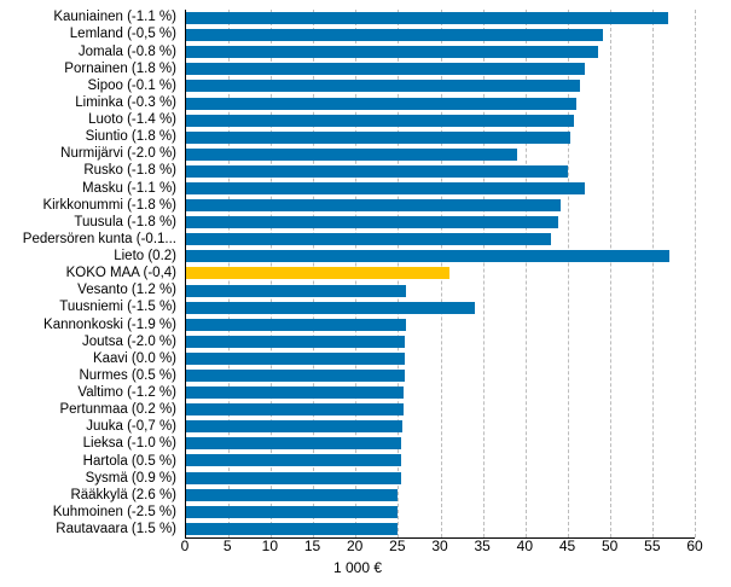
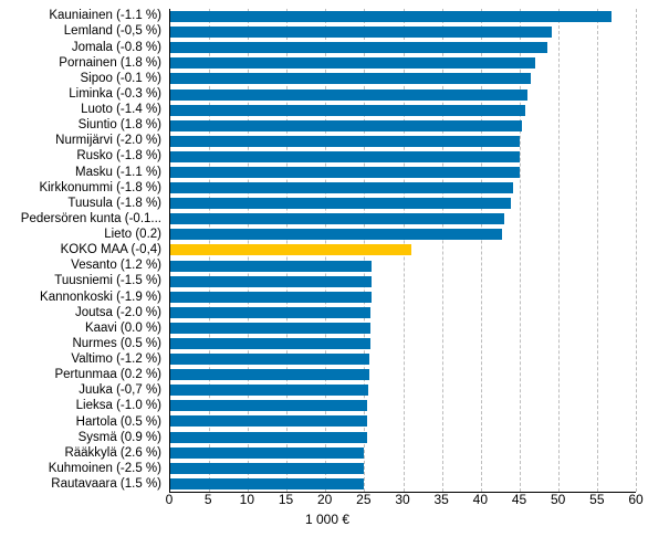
Nurmijärvi (-2.0 %): 39 -> 45
Masku (-1.1 %): 47 -> 45
Lieto (0.2): 57 -> 43
Tuusniemi (-1.5 %): 34 -> 26
